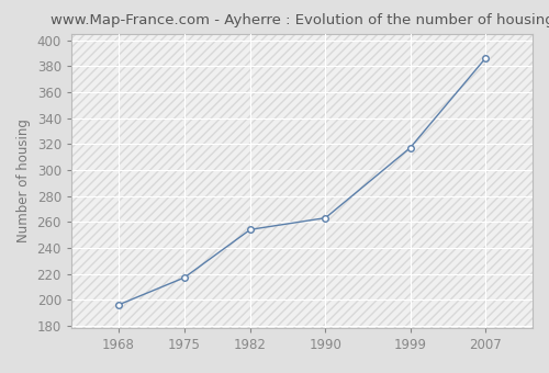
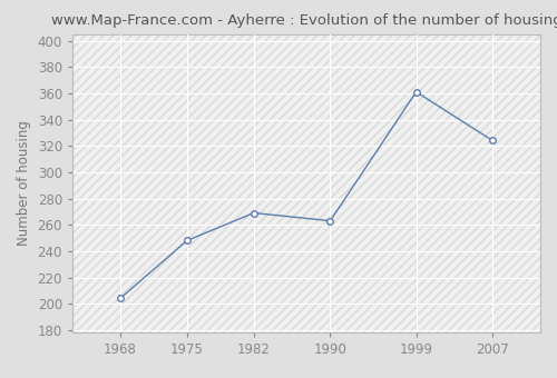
1968: 196 -> 204
1975: 217 -> 248
1982: 254 -> 269
1999: 317 -> 361
2007: 386 -> 324
